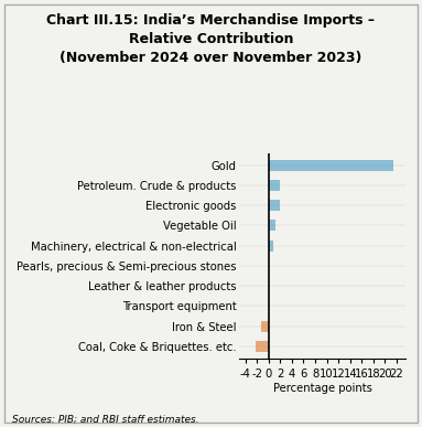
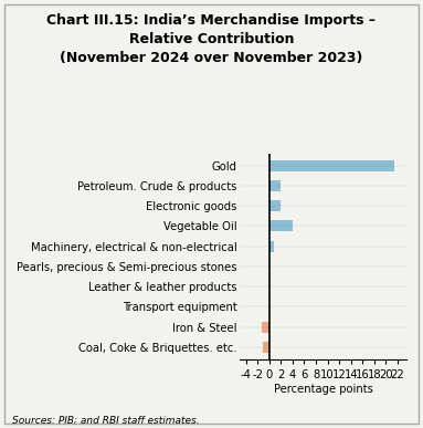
Vegetable Oil: 1.2 -> 4.0
Coal, Coke & Briquettes. etc.: -2.2 -> -1.0
